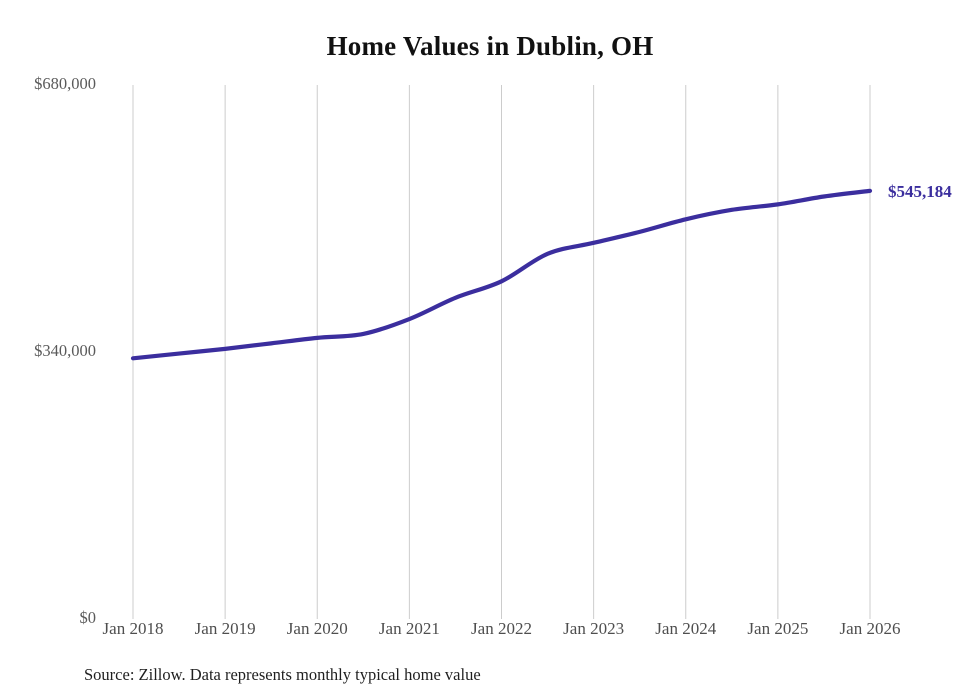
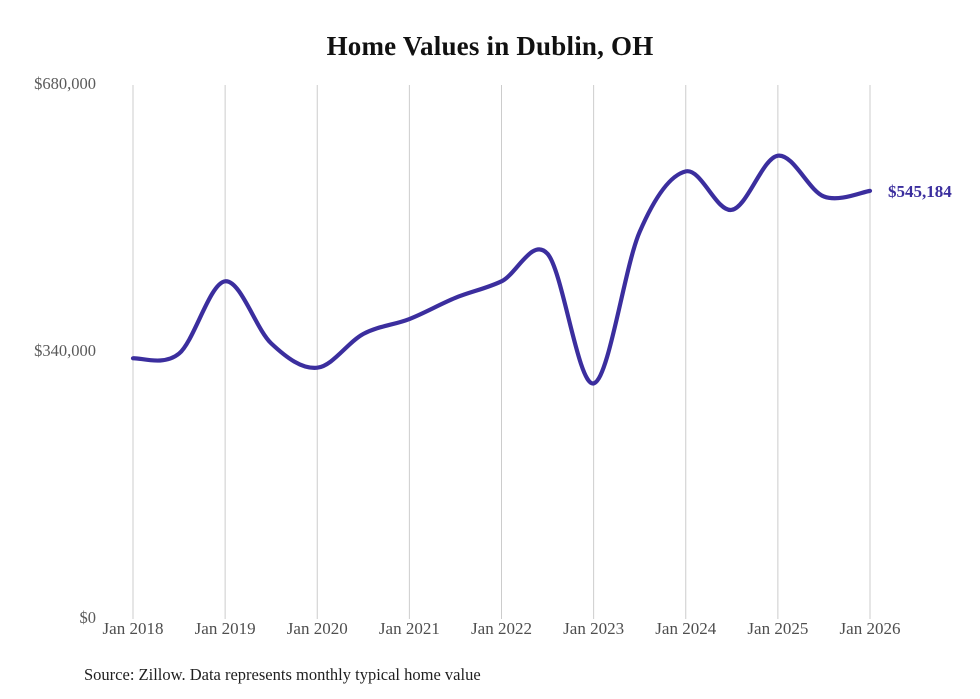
Jan 2019: $340000 -> $430000
Jan 2020: $360000 -> $320000
Jan 2023: $480000 -> $300000
Jan 2024: $510000 -> $570000
Jan 2025: $530000 -> $590000
